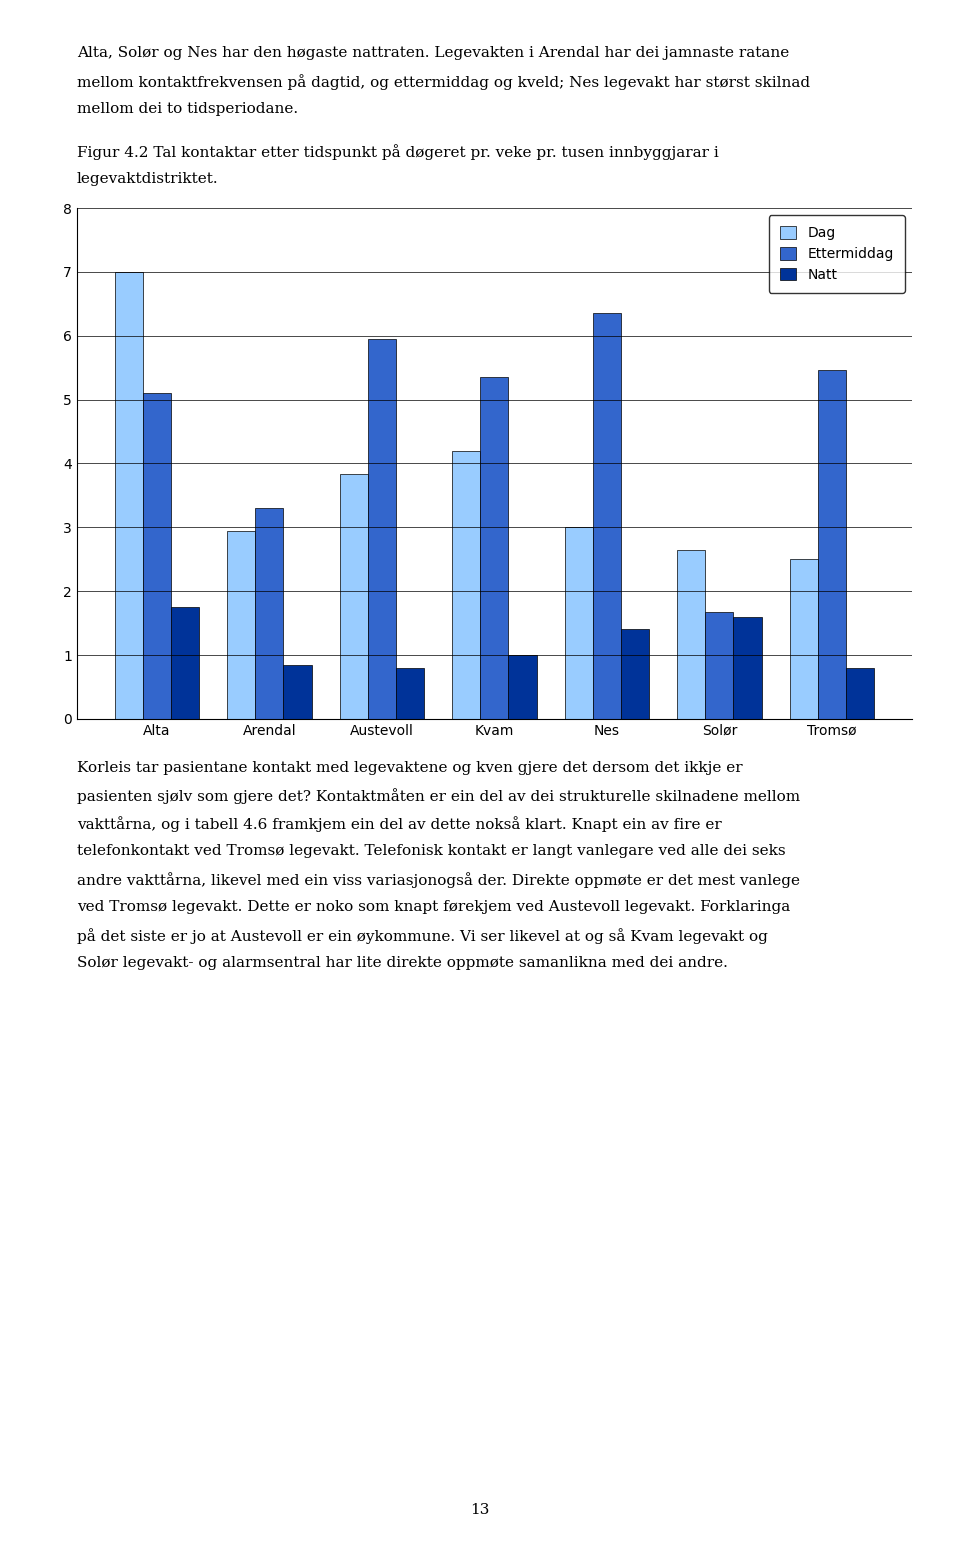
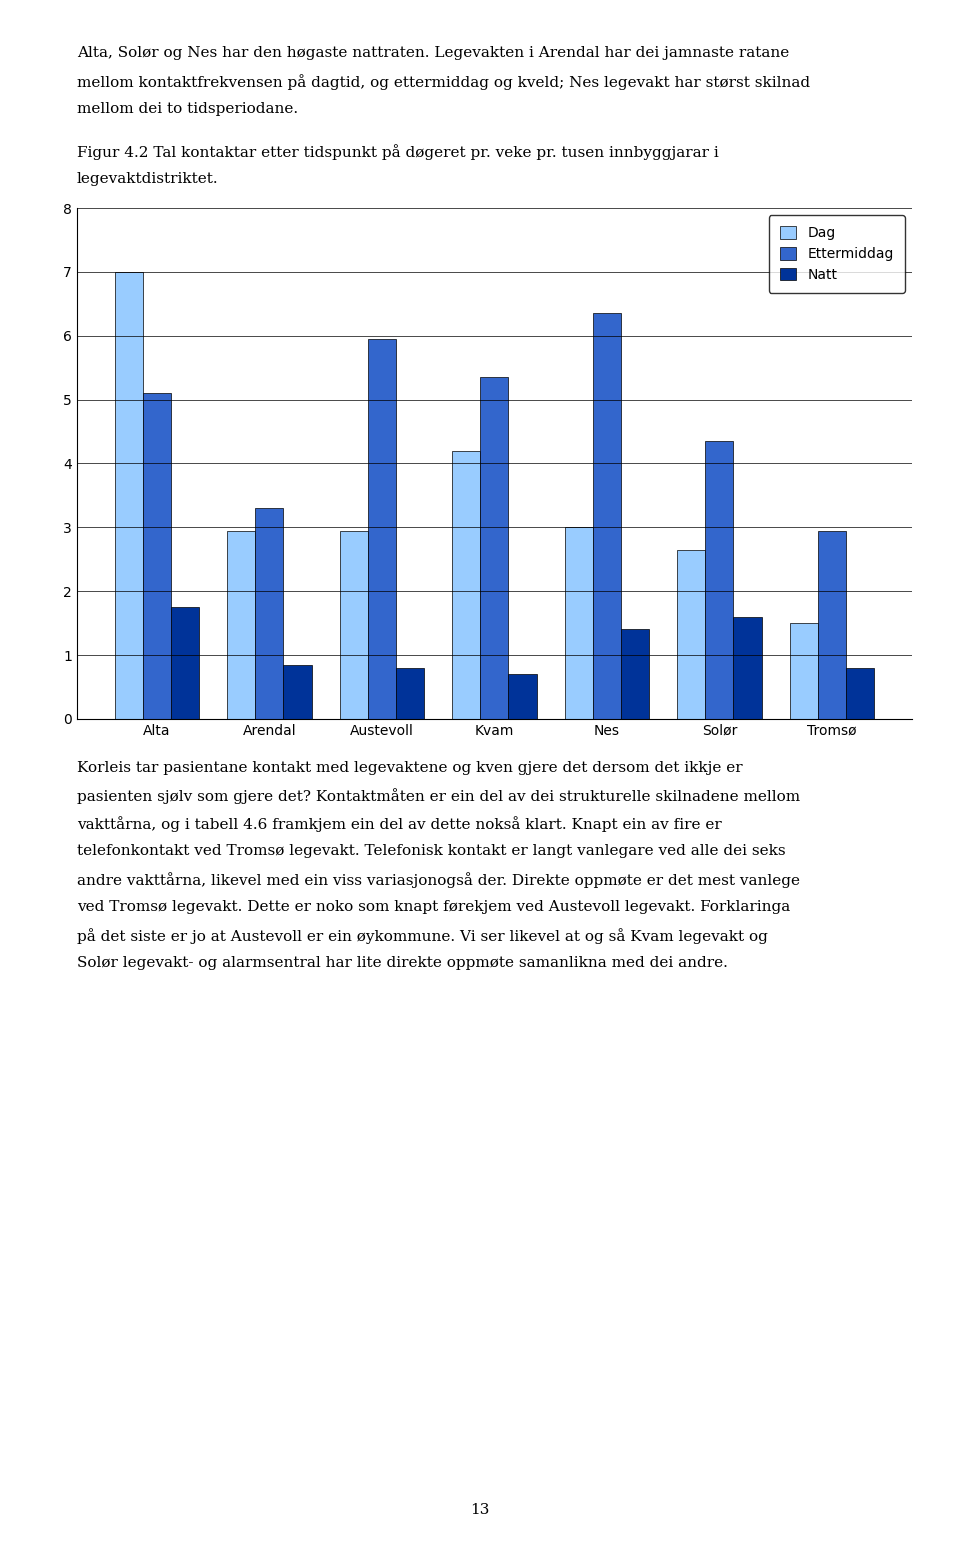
Dag/Austevoll: 3.84 -> 2.95
Natt/Kvam: 1.00 -> 0.70
Ettermiddag/Solør: 1.68 -> 4.35
Dag/Tromsø: 2.50 -> 1.50
Ettermiddag/Tromsø: 5.46 -> 2.95
